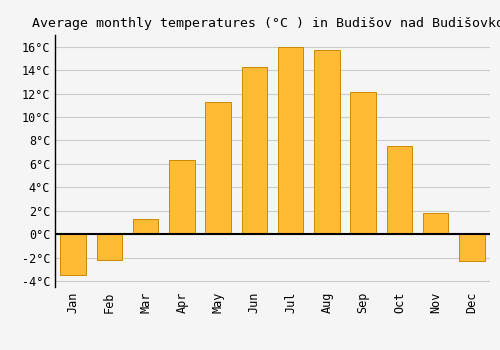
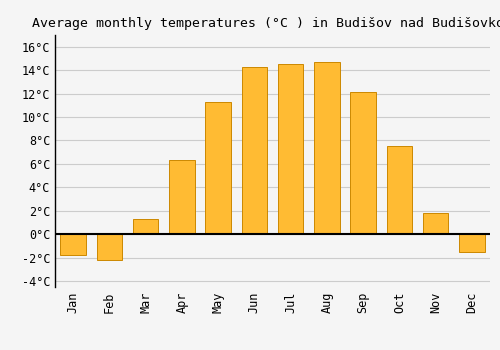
Jan: -3.5°C -> -1.8°C
Jul: 16.0°C -> 14.5°C
Aug: 15.7°C -> 14.7°C
Dec: -2.3°C -> -1.5°C
